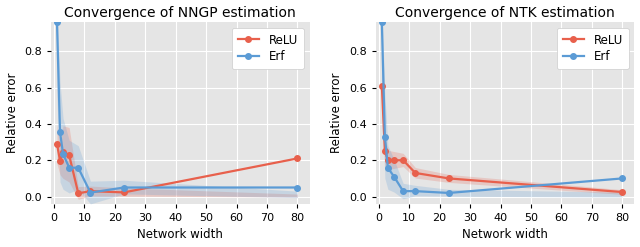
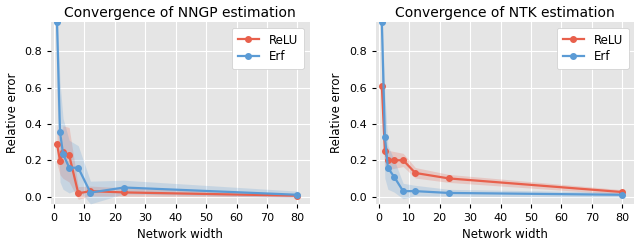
Convergence of NNGP estimation/ReLU/80: 0.21 -> 0.01
Convergence of NNGP estimation/Erf/80: 0.05 -> 0.01
Convergence of NTK estimation/Erf/80: 0.10 -> 0.01
